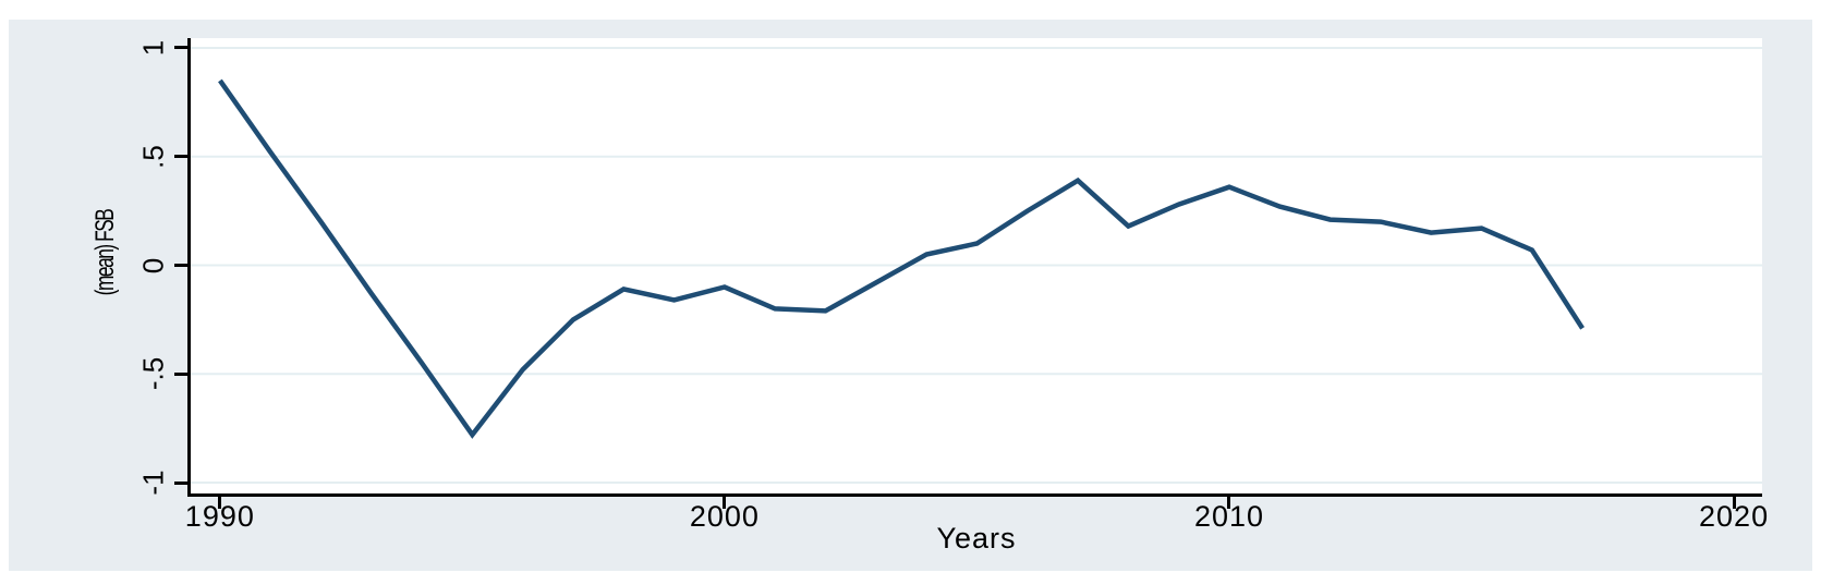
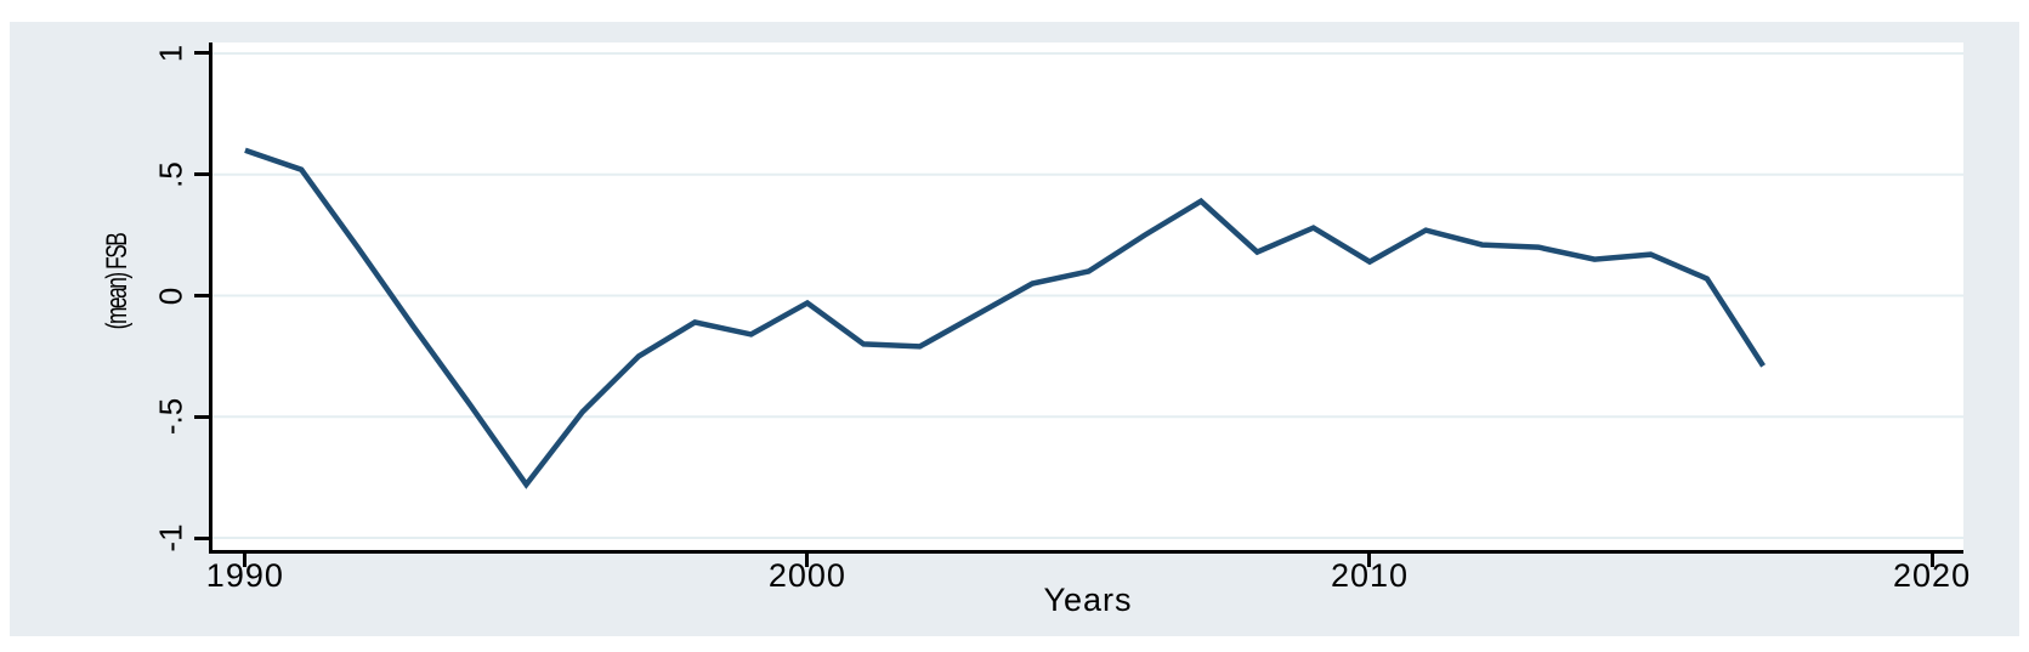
1990: 0.85 -> 0.60
2000: -0.10 -> -0.03
2010: 0.36 -> 0.14
